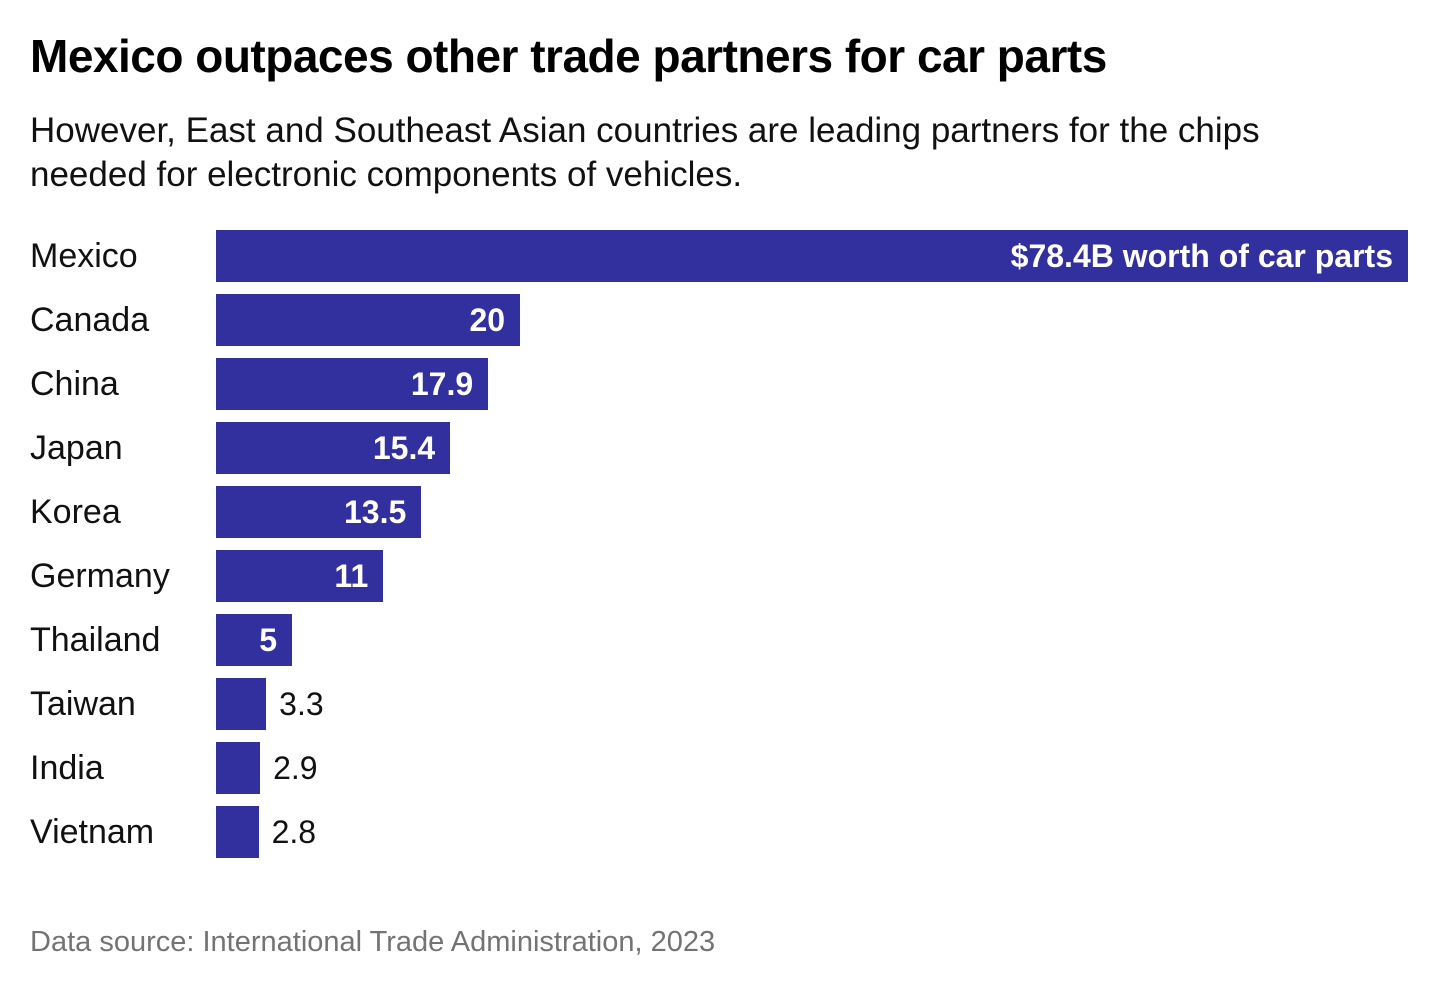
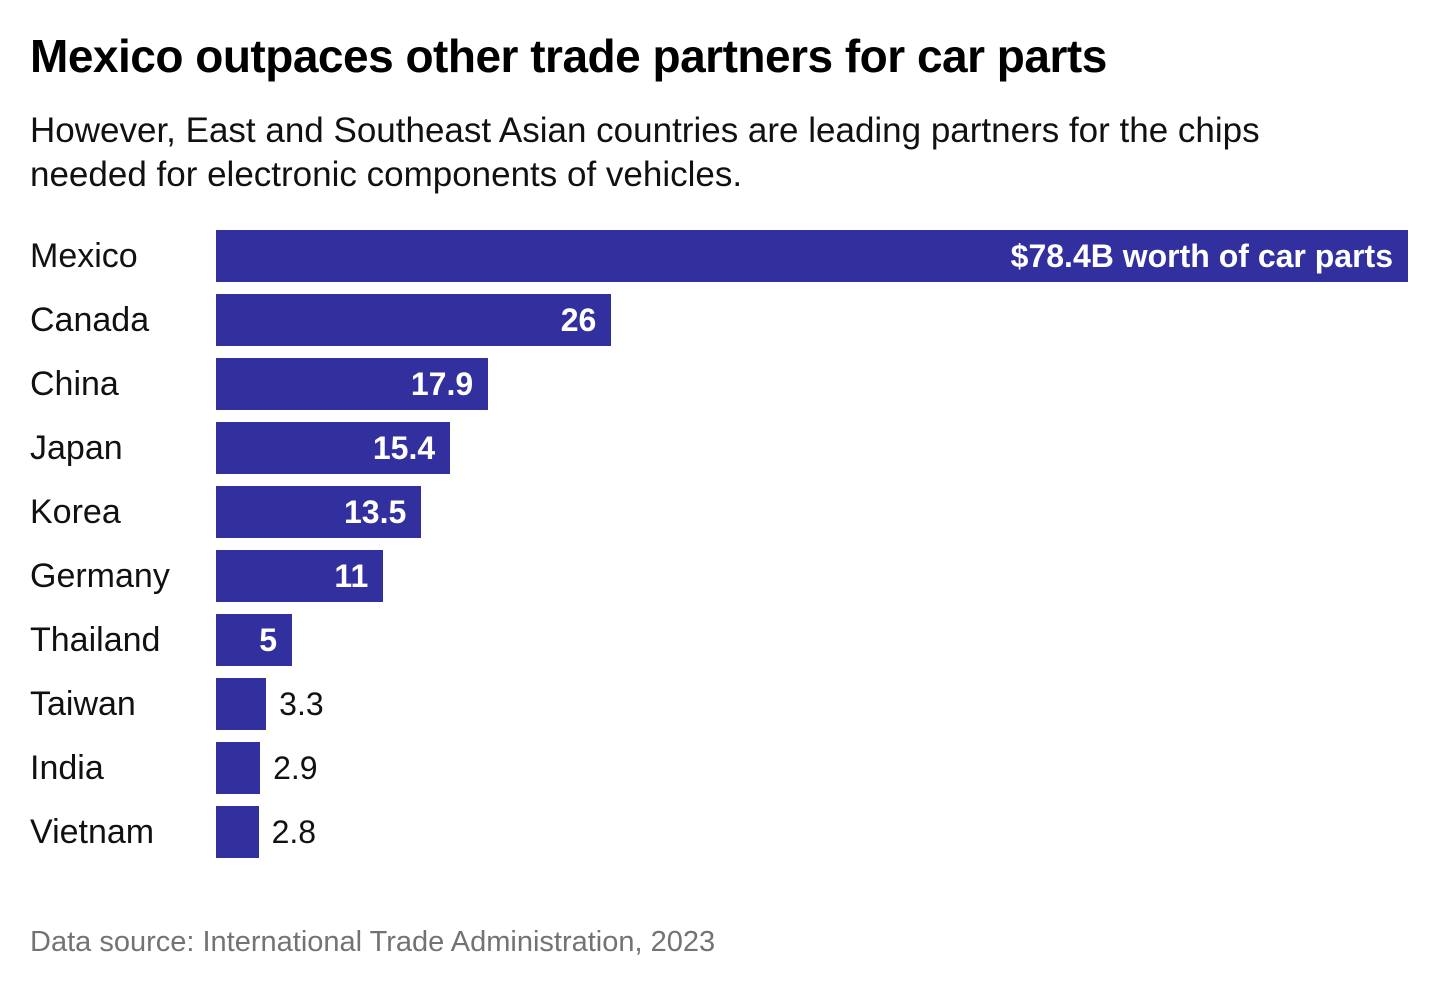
Canada: 20 -> 26
